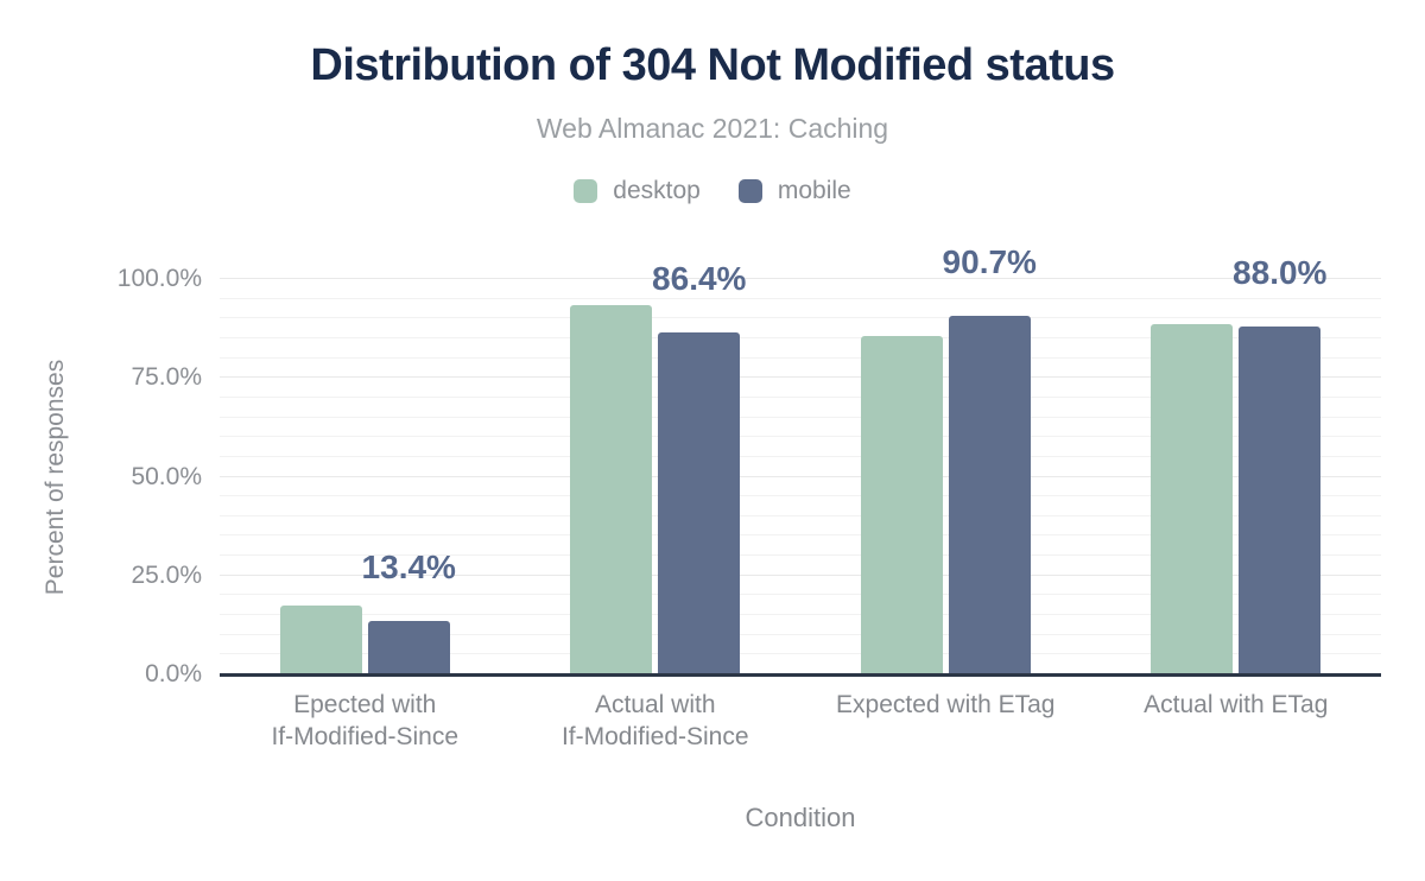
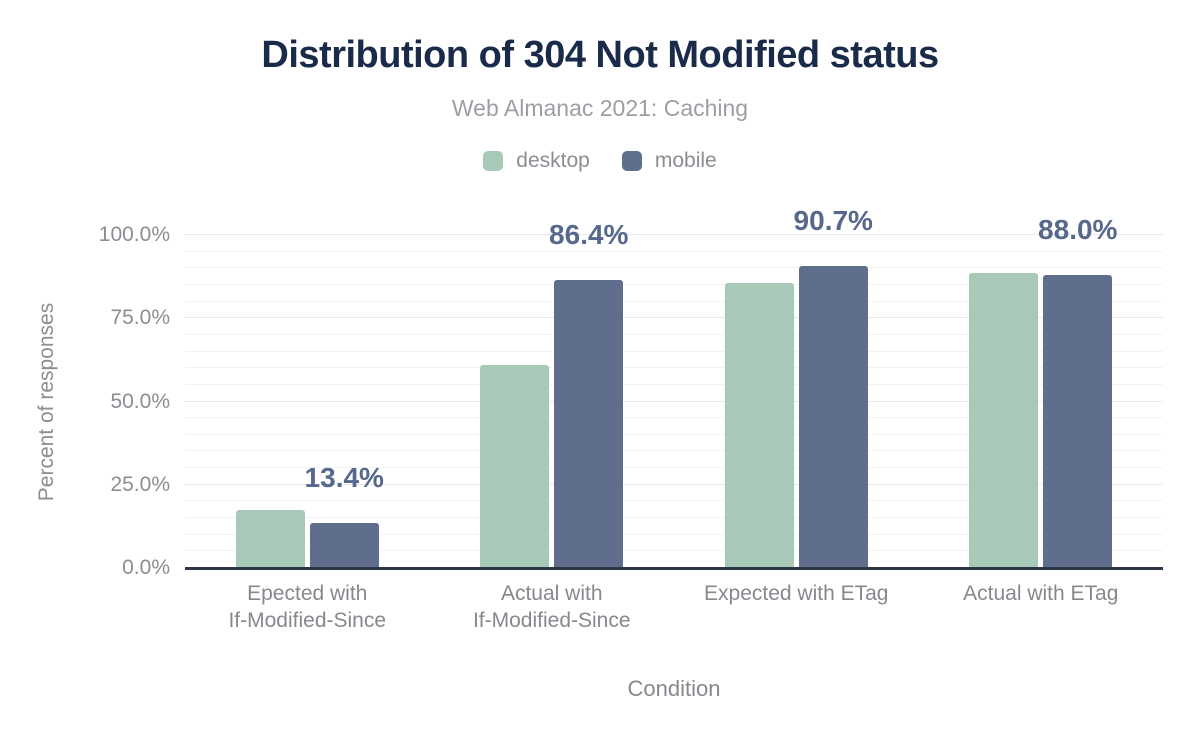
desktop/Actual with If-Modified-Since: 94% -> 61%
